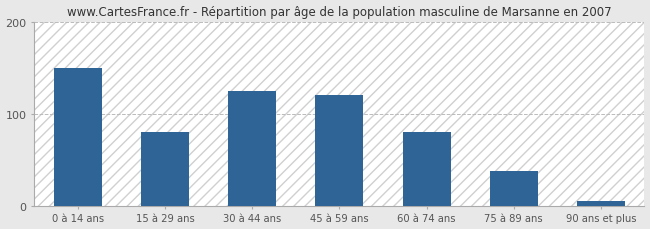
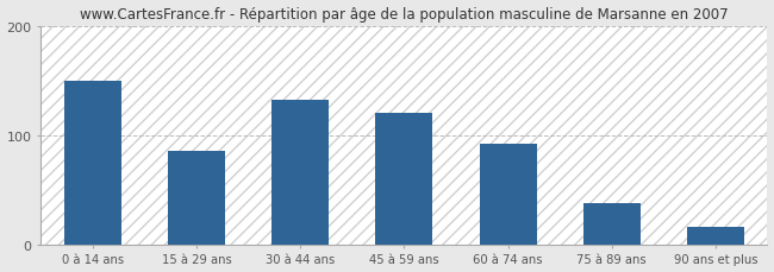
15 à 29 ans: 80 -> 86
30 à 44 ans: 125 -> 132
60 à 74 ans: 80 -> 92
90 ans et plus: 5 -> 16
